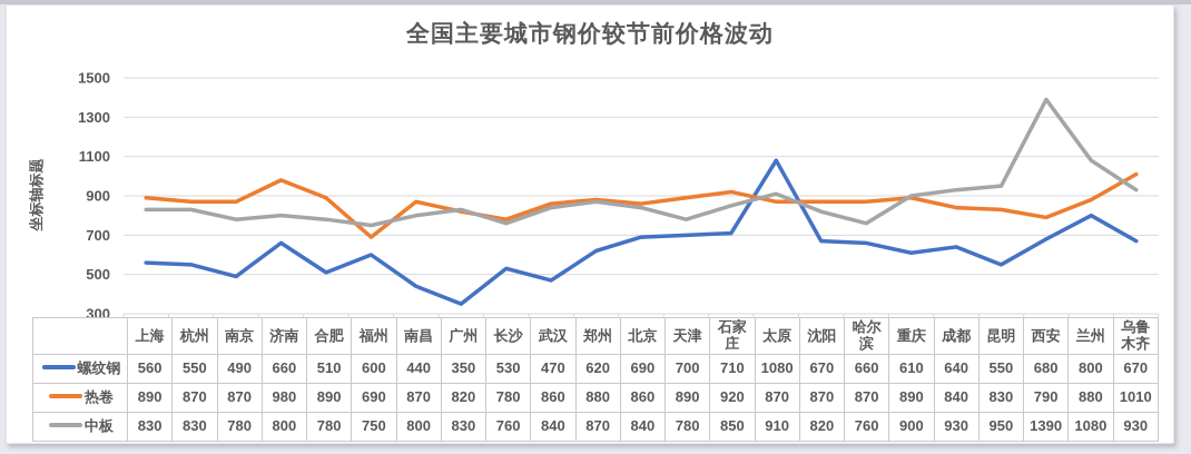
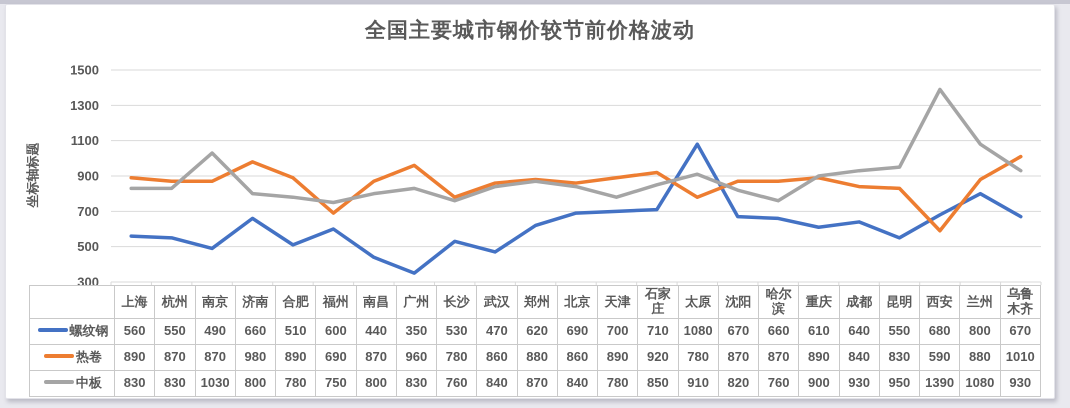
中板/南京: 780 -> 1030
热卷/广州: 820 -> 960
热卷/太原: 870 -> 780
热卷/西安: 790 -> 590
